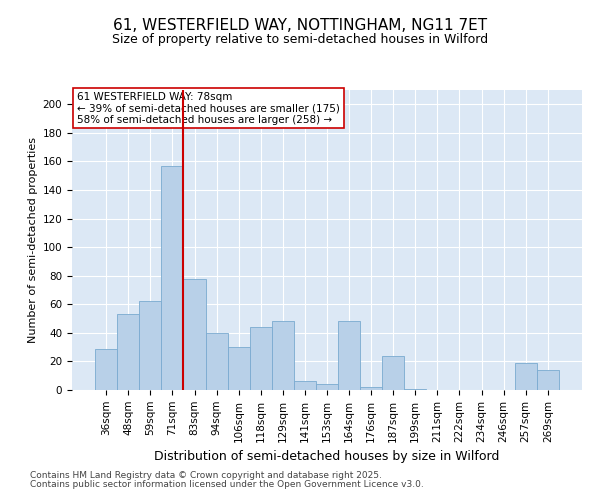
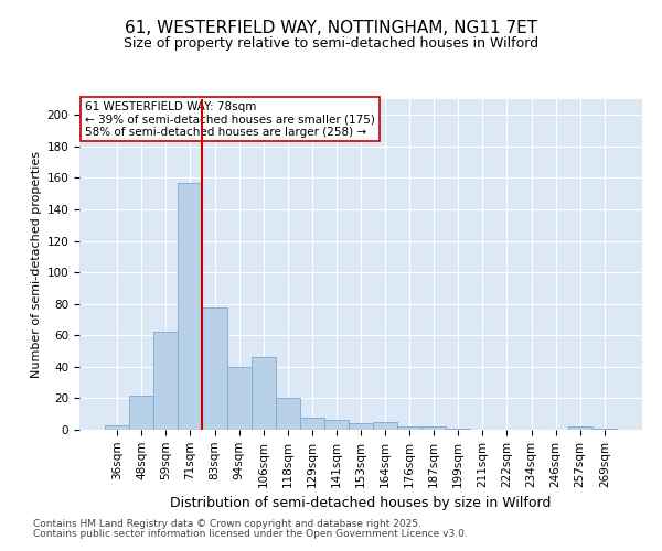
36sqm: 29 -> 3
48sqm: 53 -> 22
106sqm: 30 -> 46
118sqm: 44 -> 20
129sqm: 48 -> 8
164sqm: 48 -> 5
187sqm: 24 -> 2
257sqm: 19 -> 2
269sqm: 14 -> 1
